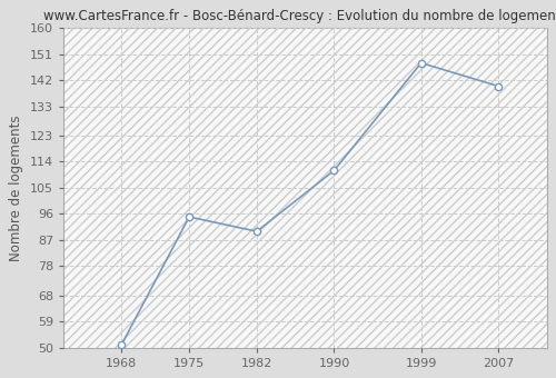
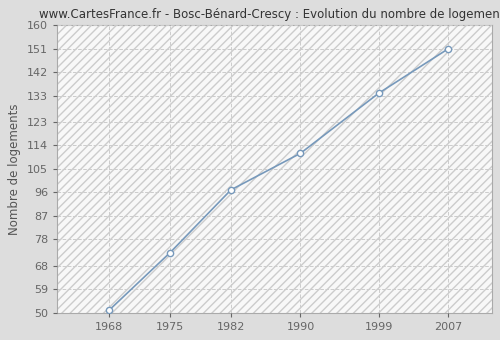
1975: 95 -> 73
1982: 90 -> 97
1999: 148 -> 134
2007: 140 -> 151
